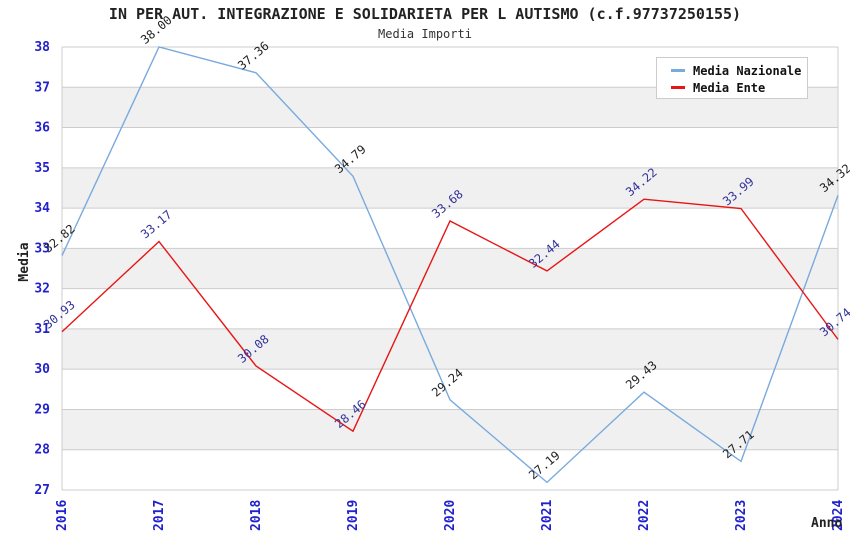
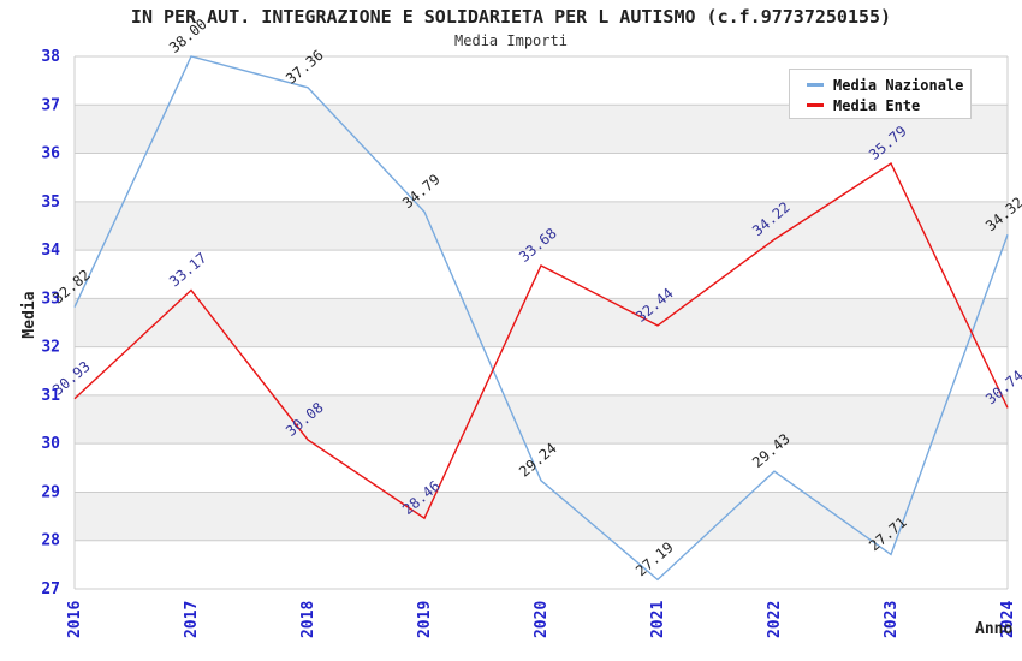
Media Ente/2023: 33.99 -> 35.79
